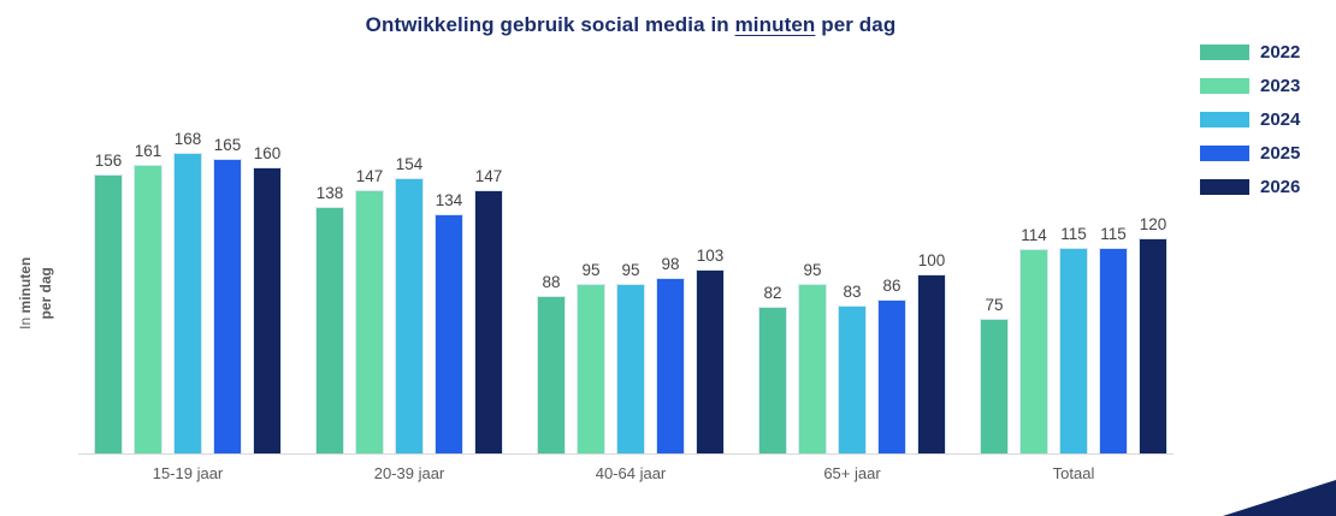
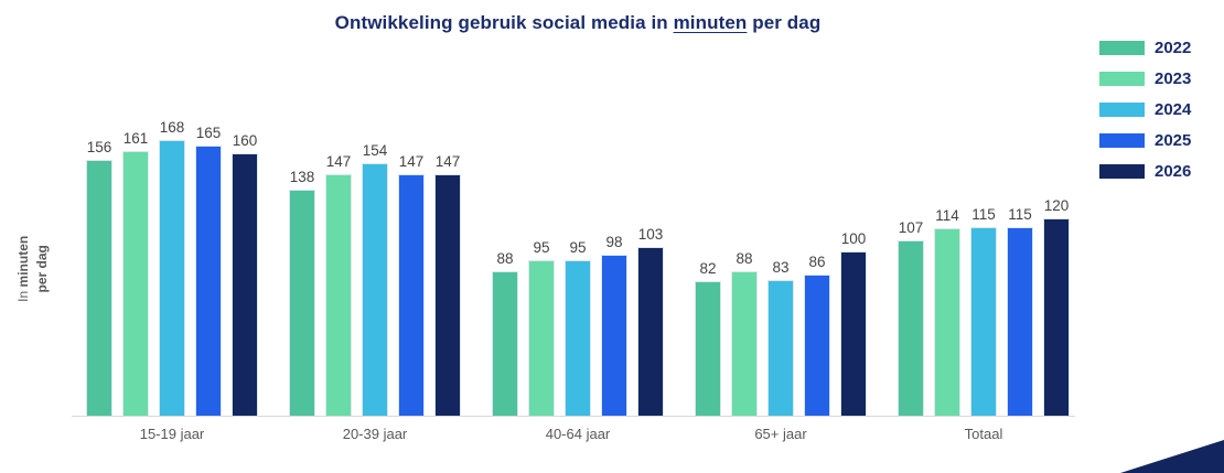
2025/20-39 jaar: 134 -> 147
2023/65+ jaar: 95 -> 88
2022/Totaal: 75 -> 107
